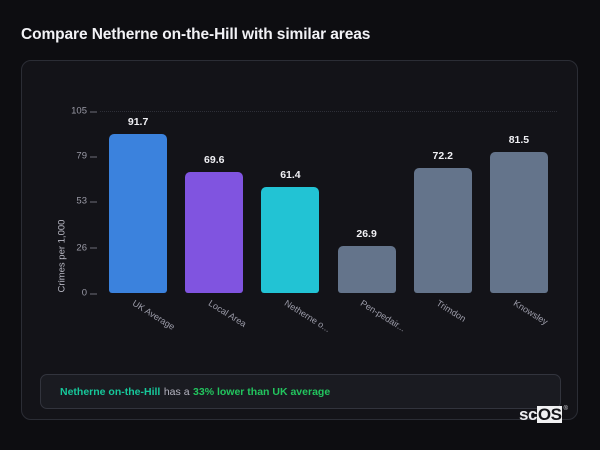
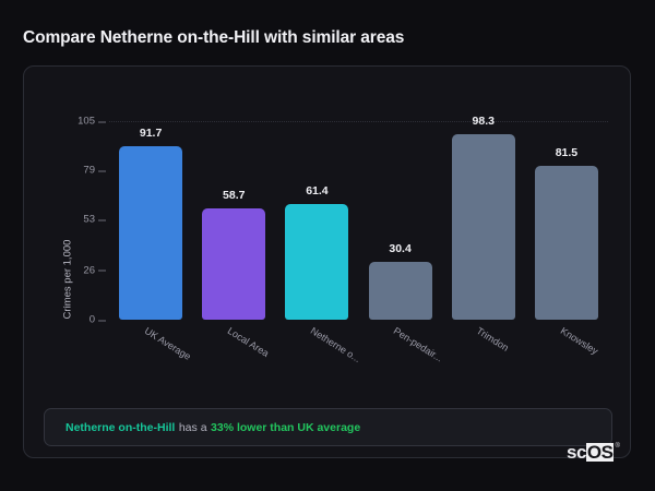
Local Area: 69.6 -> 58.7
Pen-pedair...: 26.9 -> 30.4
Trimdon: 72.2 -> 98.3
